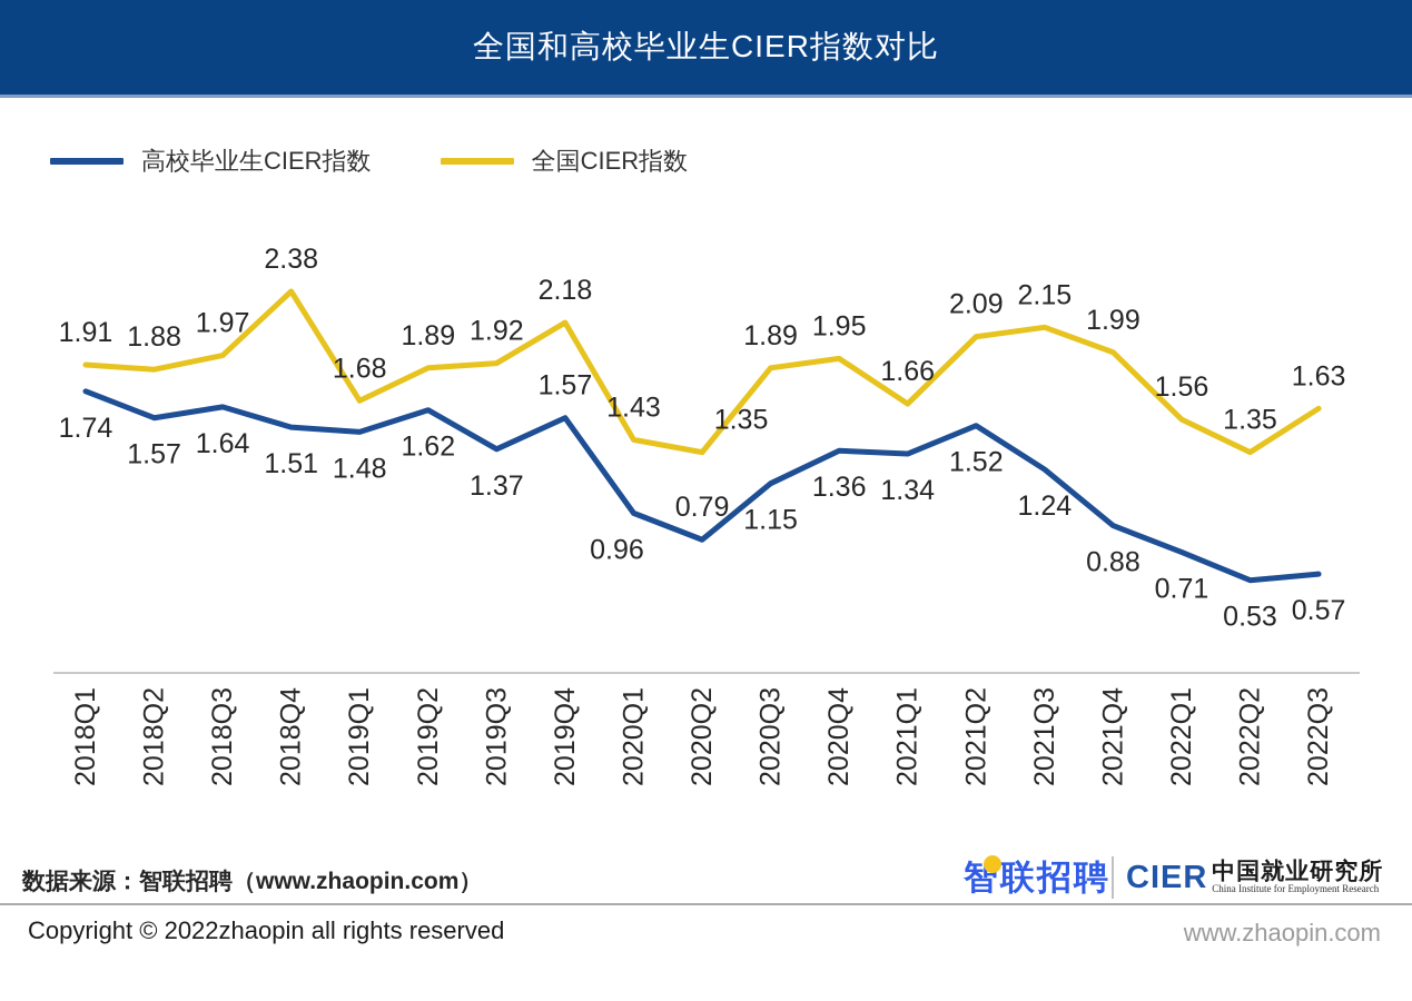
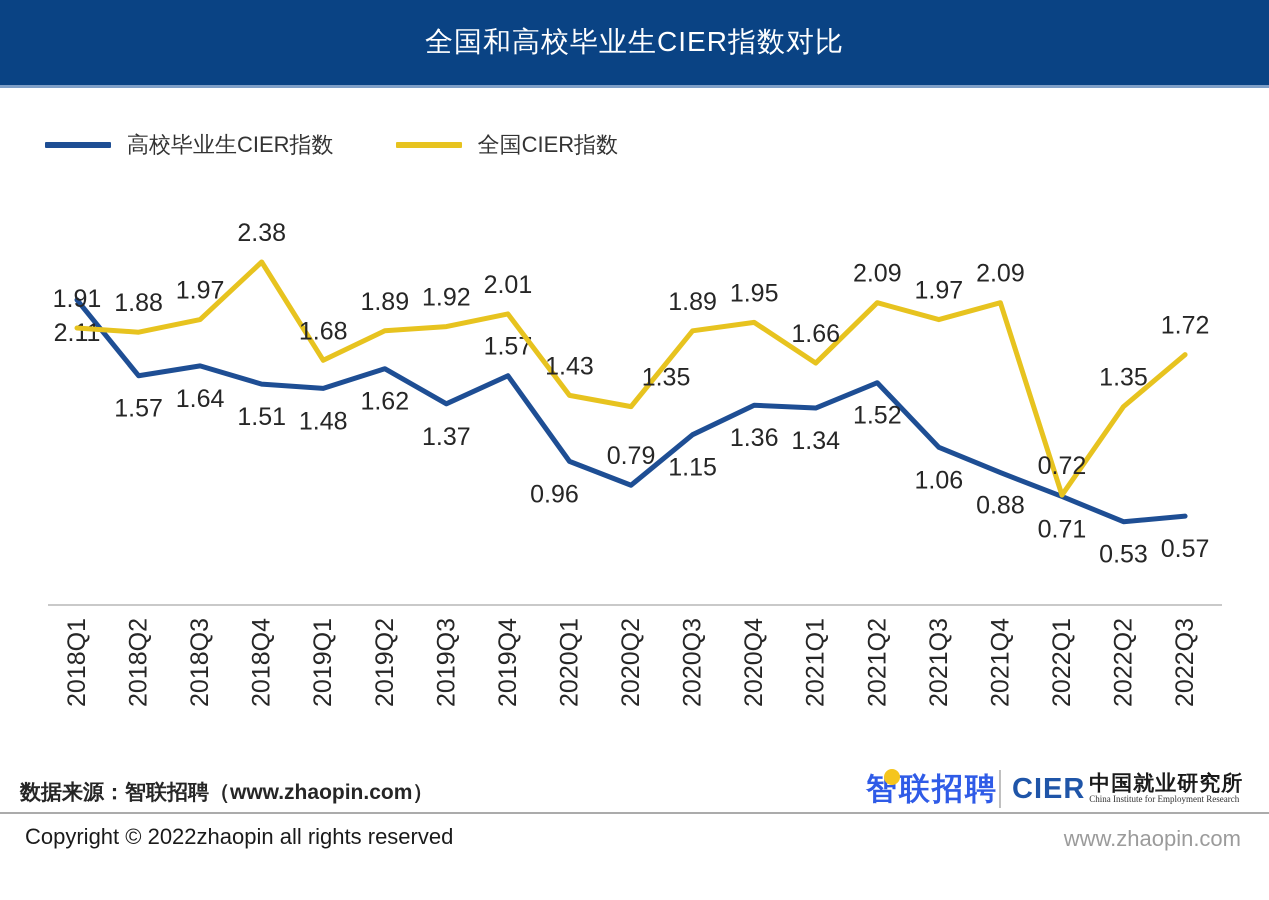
高校毕业生CIER指数/2018Q1: 1.74 -> 2.11
全国CIER指数/2019Q4: 2.18 -> 2.01
高校毕业生CIER指数/2021Q3: 1.24 -> 1.06
全国CIER指数/2021Q3: 2.15 -> 1.97
全国CIER指数/2021Q4: 1.99 -> 2.09
全国CIER指数/2022Q1: 1.56 -> 0.72
全国CIER指数/2022Q3: 1.63 -> 1.72
